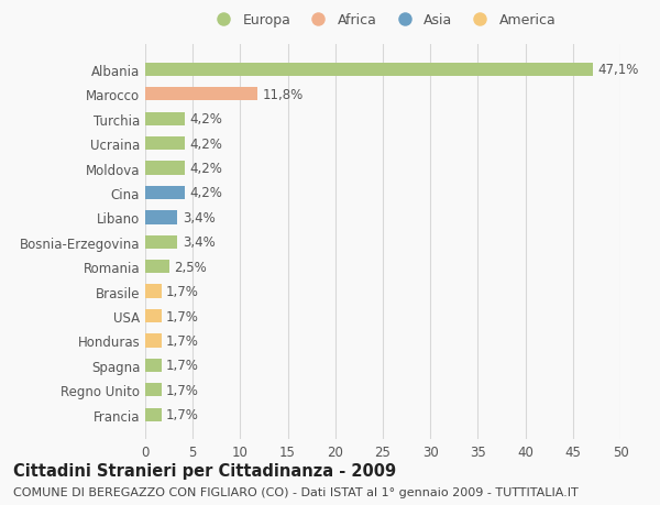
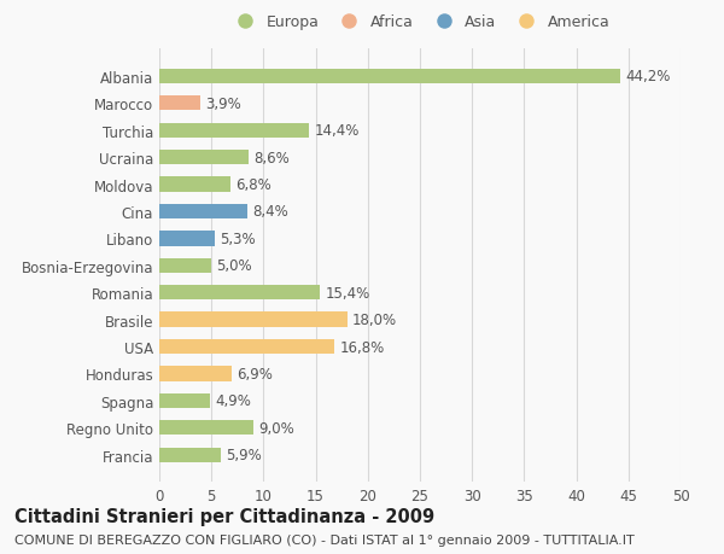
Albania: 47,1% -> 44,2%
Marocco: 11,8% -> 3,9%
Turchia: 4,2% -> 14,4%
Ucraina: 4,2% -> 8,6%
Moldova: 4,2% -> 6,8%
Cina: 4,2% -> 8,4%
Libano: 3,4% -> 5,3%
Bosnia-Erzegovina: 3,4% -> 5,0%
Romania: 2,5% -> 15,4%
Brasile: 1,7% -> 18,0%
USA: 1,7% -> 16,8%
Honduras: 1,7% -> 6,9%
Spagna: 1,7% -> 4,9%
Regno Unito: 1,7% -> 9,0%
Francia: 1,7% -> 5,9%
